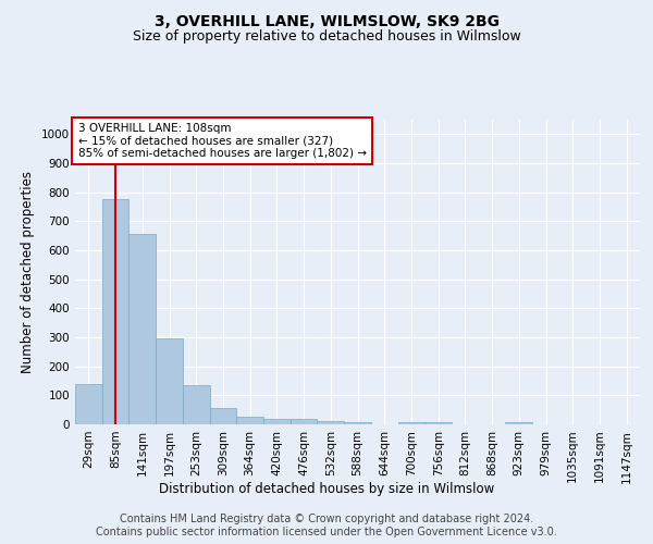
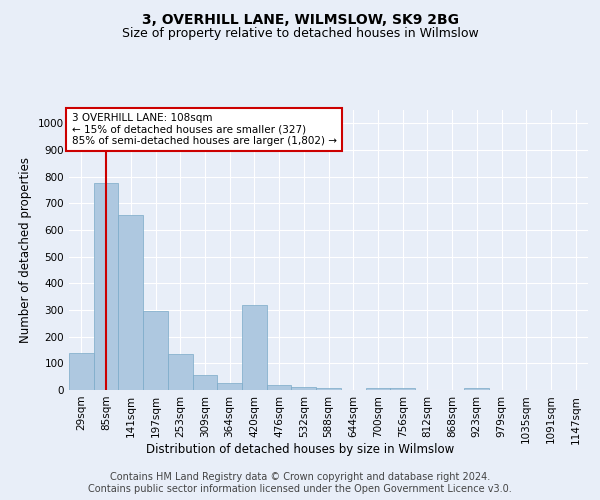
420sqm: 18 -> 320
